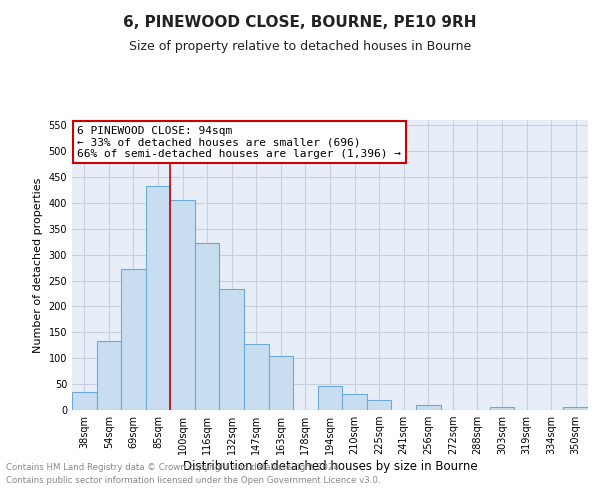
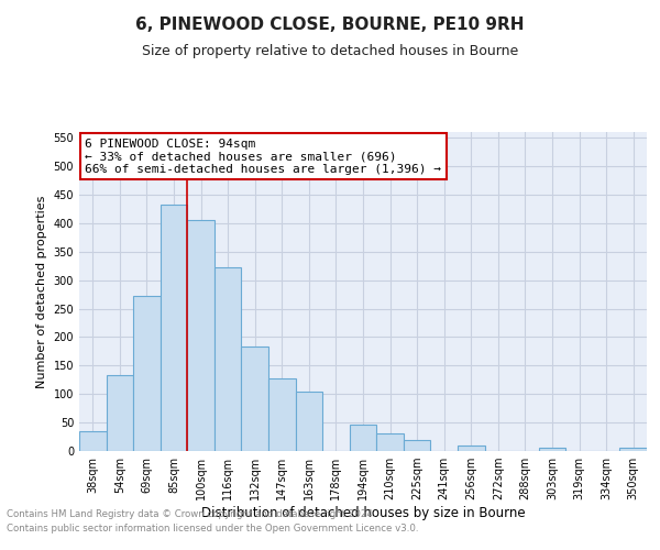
132sqm: 234 -> 184
